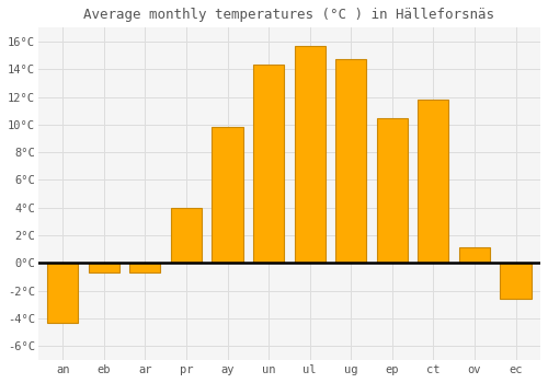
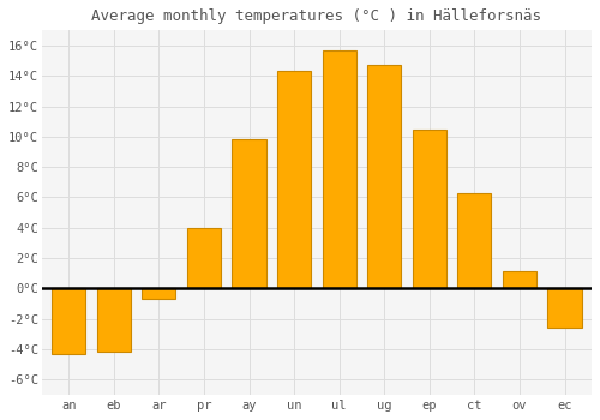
eb: -0.7°C -> -4.2°C
ct: 11.8°C -> 6.3°C
